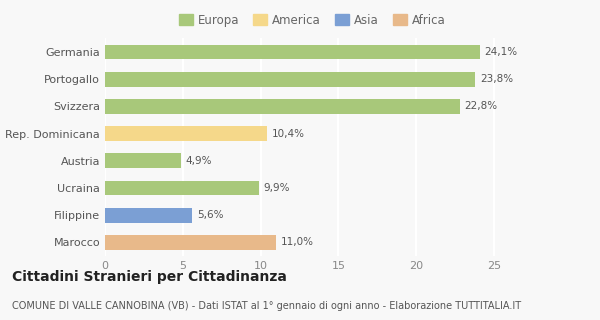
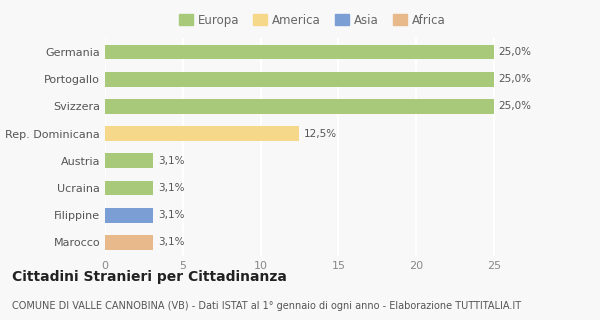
Germania: 24,1% -> 25,0%
Portogallo: 23,8% -> 25,0%
Svizzera: 22,8% -> 25,0%
Rep. Dominicana: 10,4% -> 12,5%
Austria: 4,9% -> 3,1%
Ucraina: 9,9% -> 3,1%
Filippine: 5,6% -> 3,1%
Marocco: 11,0% -> 3,1%
